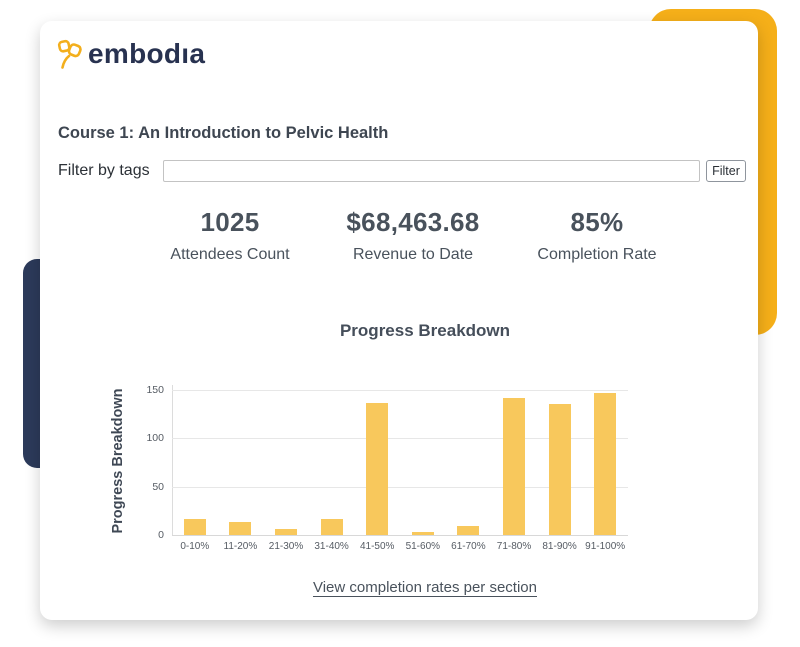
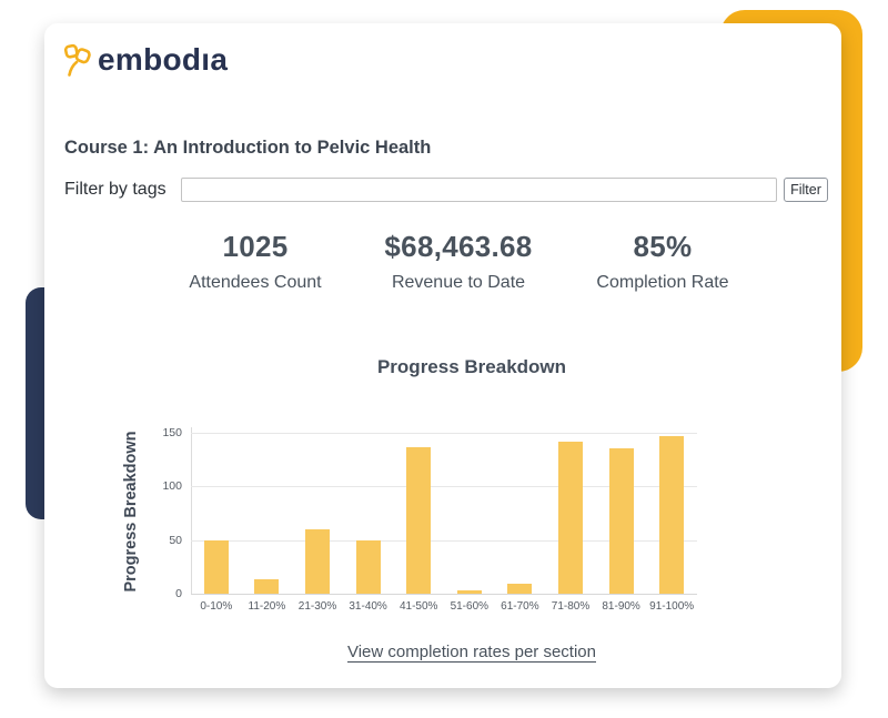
0-10%: 20 -> 50
21-30%: 10 -> 60
31-40%: 20 -> 50
